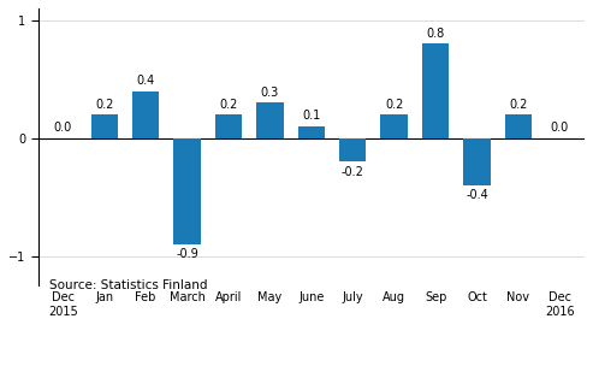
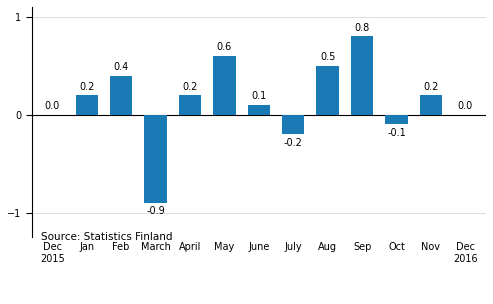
May: 0.3 -> 0.6
Aug: 0.2 -> 0.5
Oct: -0.4 -> -0.1
